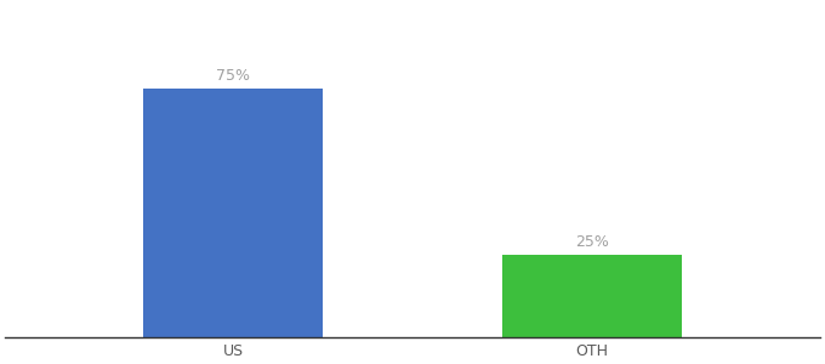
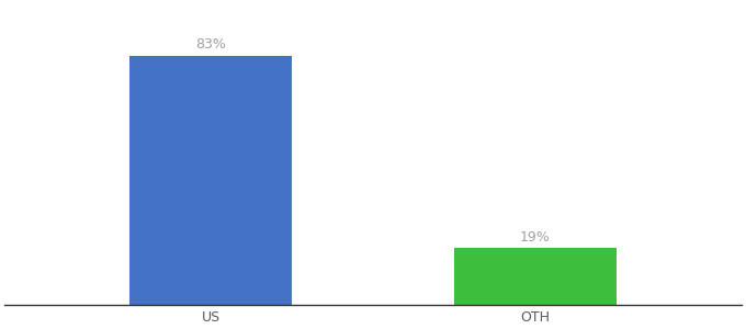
US: 75% -> 83%
OTH: 25% -> 19%
